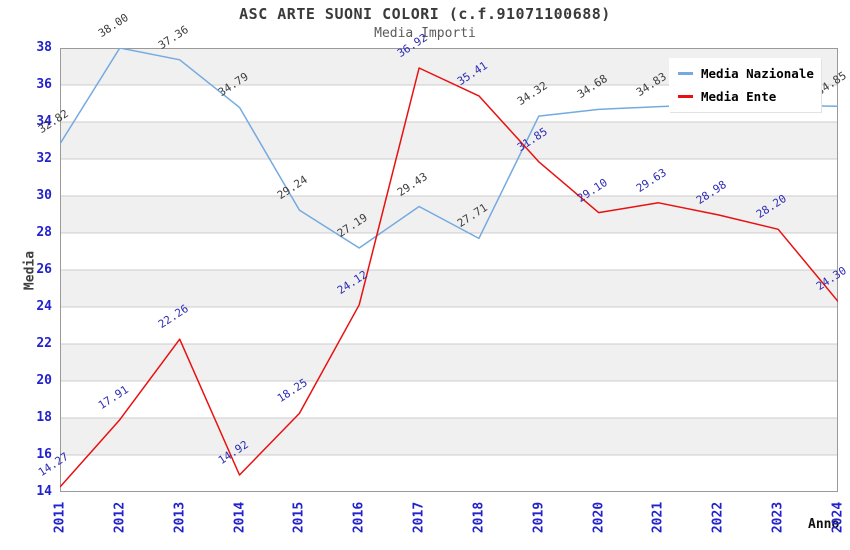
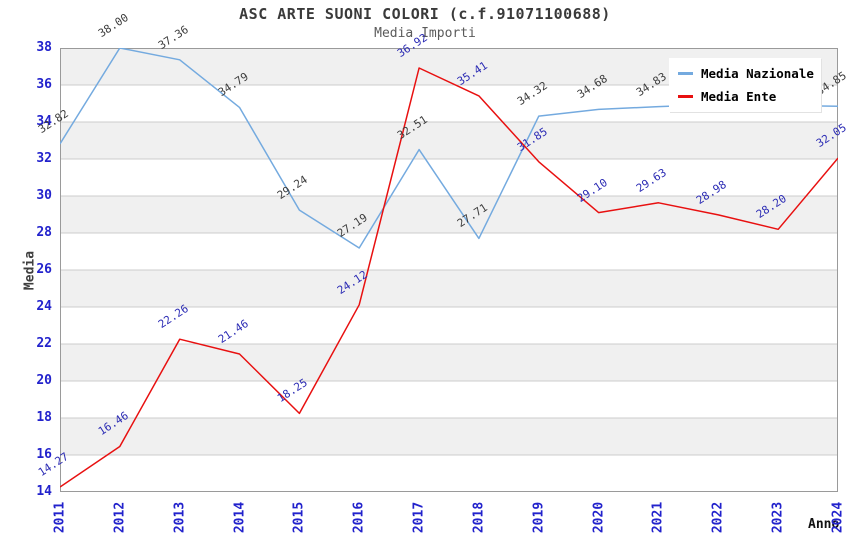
Media Ente/2012: 17.91 -> 16.46
Media Ente/2014: 14.92 -> 21.46
Media Nazionale/2017: 29.43 -> 32.51
Media Ente/2024: 24.30 -> 32.05
